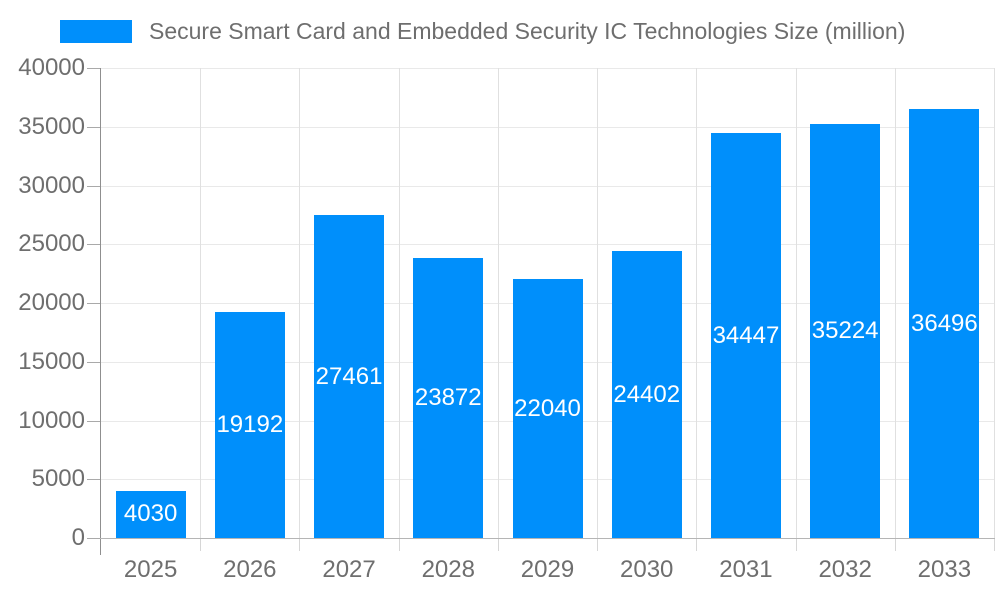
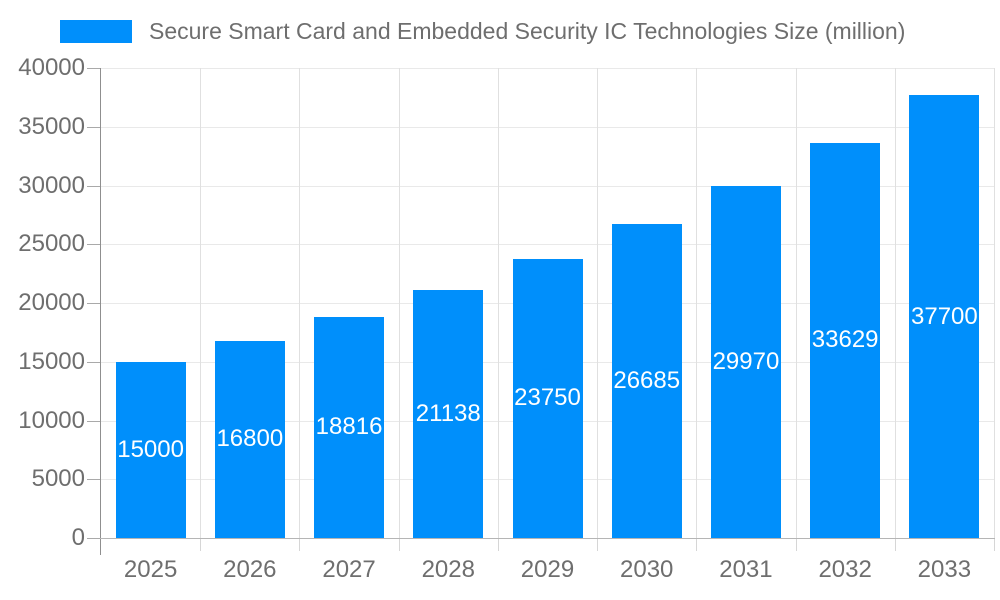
2025: 4030 -> 15000
2026: 19192 -> 16800
2027: 27461 -> 18816
2028: 23872 -> 21138
2029: 22040 -> 23750
2030: 24402 -> 26685
2031: 34447 -> 29970
2032: 35224 -> 33629
2033: 36496 -> 37700
